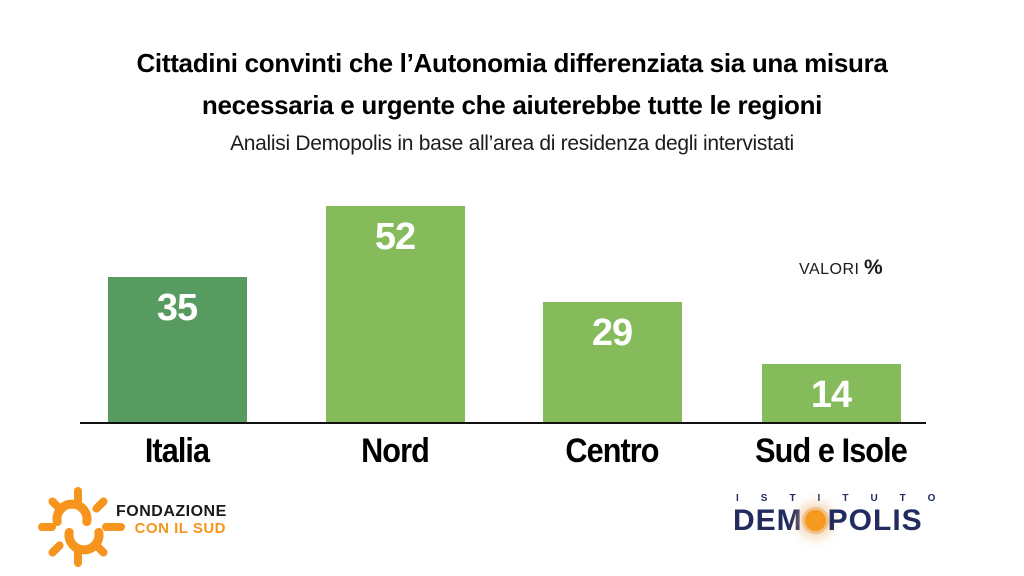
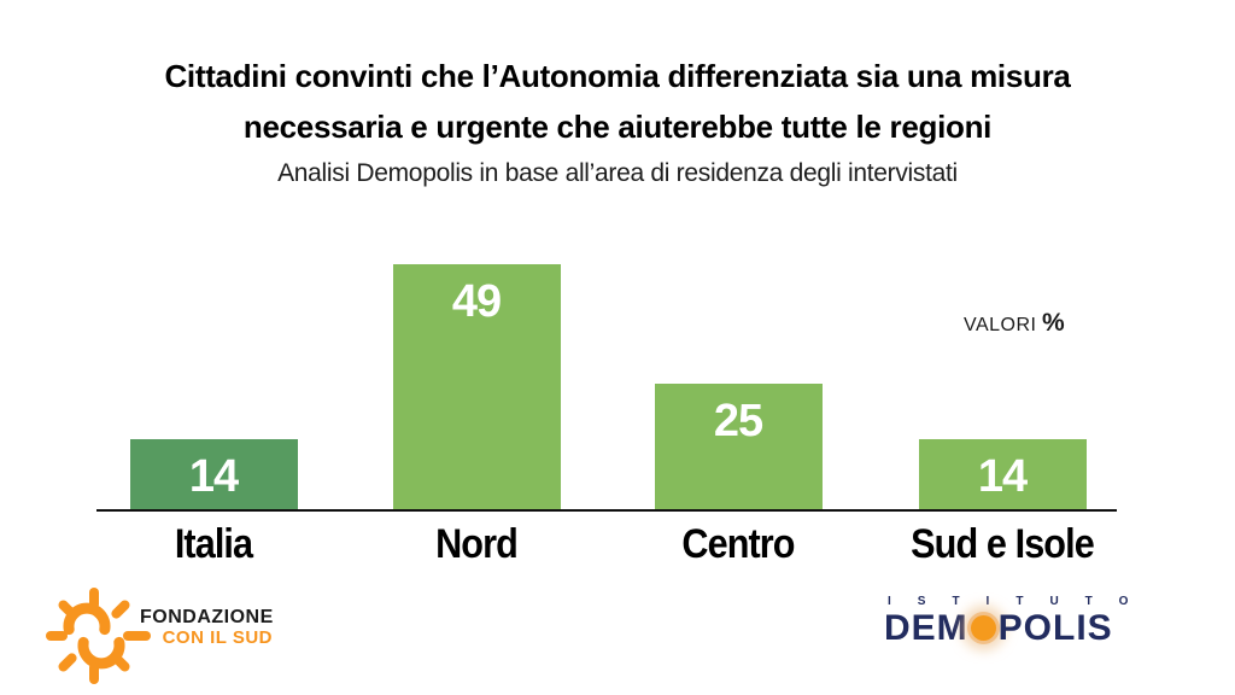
Italia: 35 -> 14
Nord: 52 -> 49
Centro: 29 -> 25
